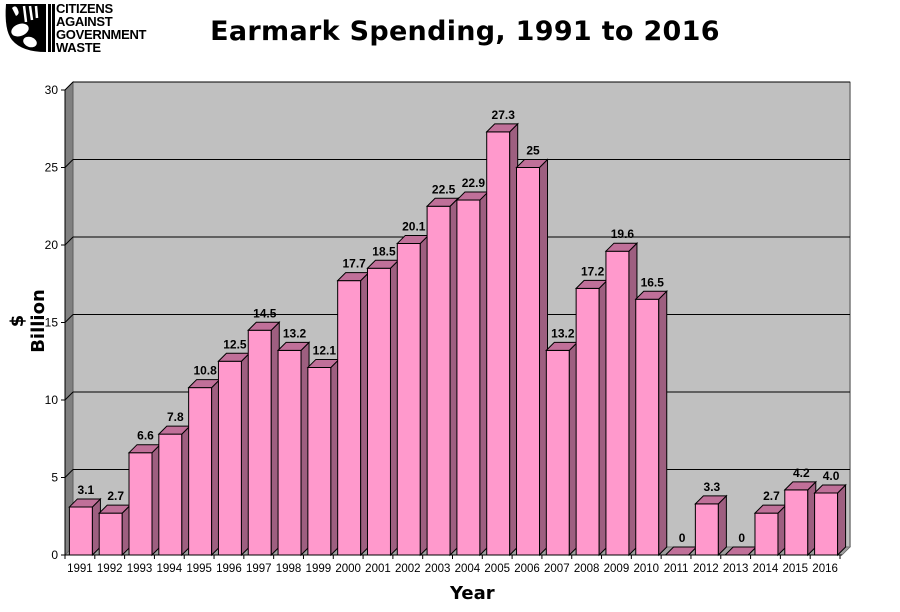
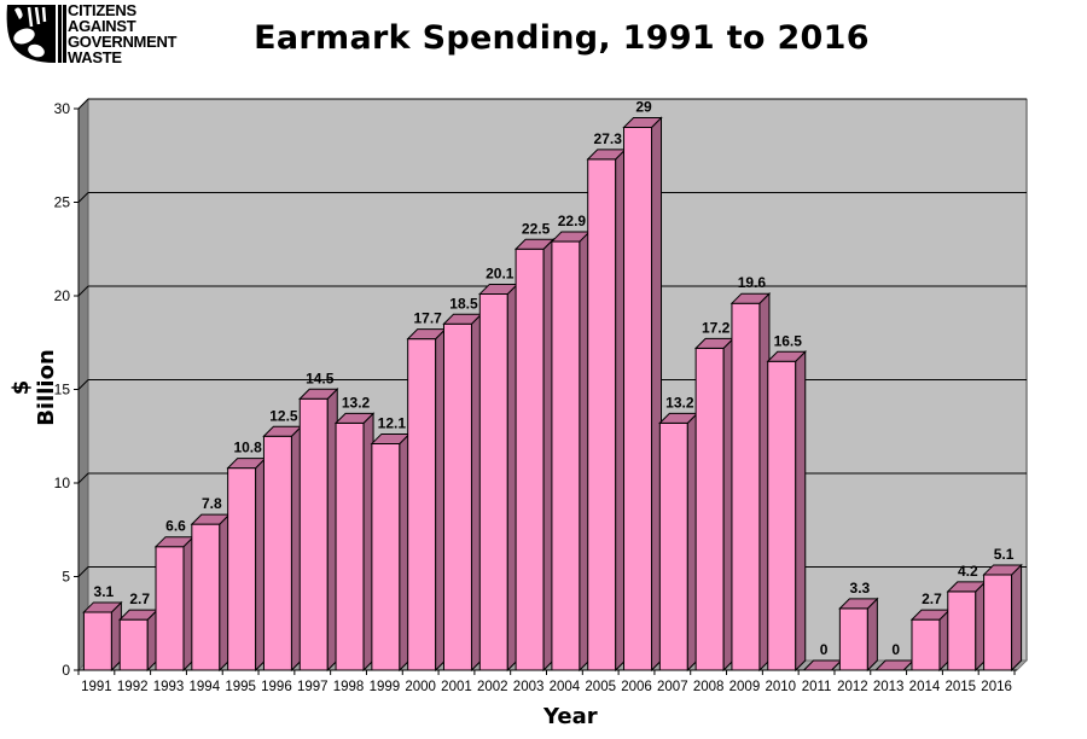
2006: 25 -> 29
2016: 4.0 -> 5.1
